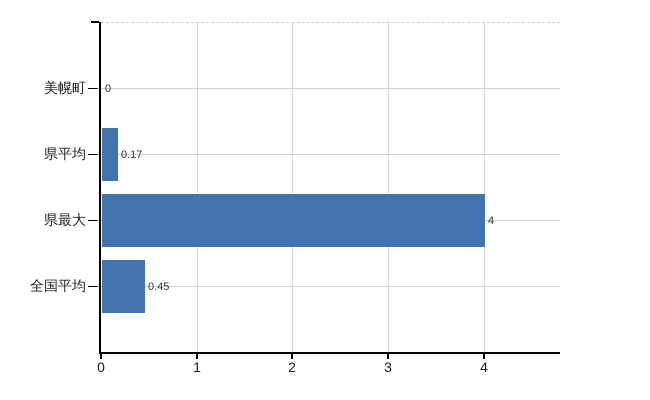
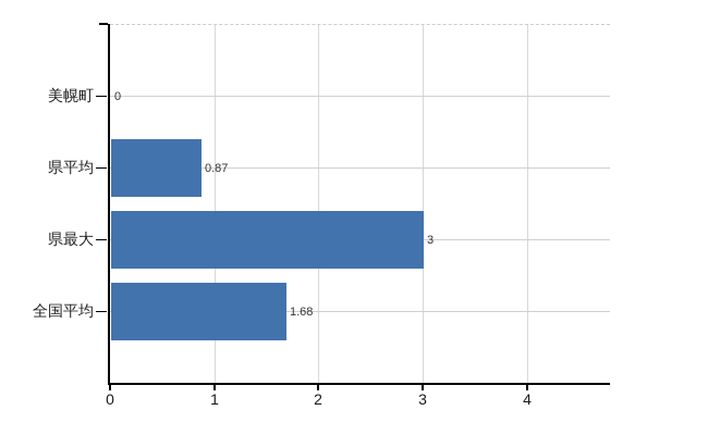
県平均: 0.17 -> 0.87
県最大: 4 -> 3
全国平均: 0.45 -> 1.68
